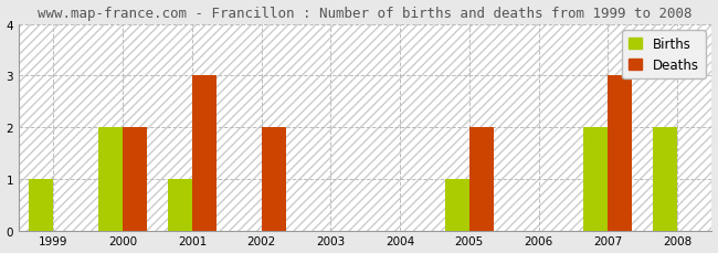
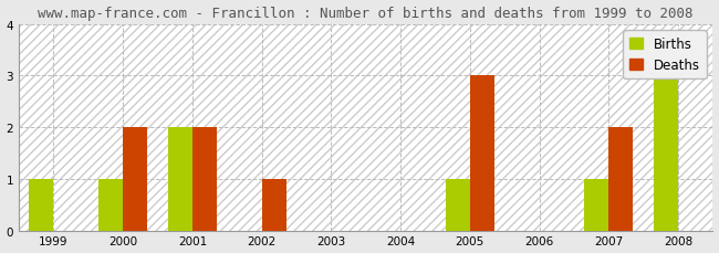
Births/2000: 2 -> 1
Births/2001: 1 -> 2
Deaths/2001: 3 -> 2
Deaths/2002: 2 -> 1
Deaths/2005: 2 -> 3
Births/2007: 2 -> 1
Deaths/2007: 3 -> 2
Births/2008: 2 -> 3
